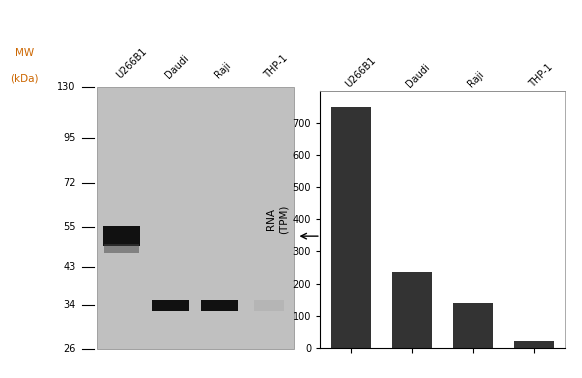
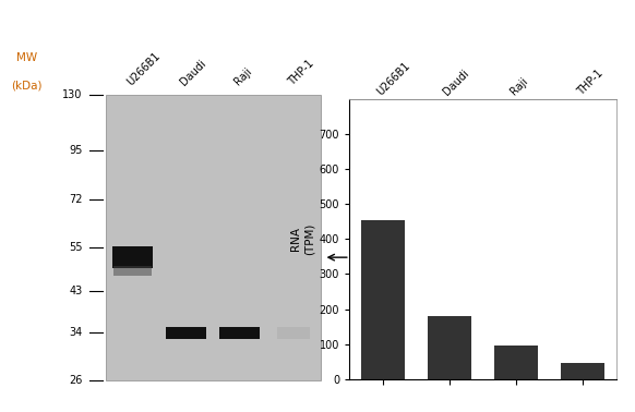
U266B1: 750 -> 455
Daudi: 235 -> 180
Raji: 140 -> 95
THP-1: 20 -> 45
